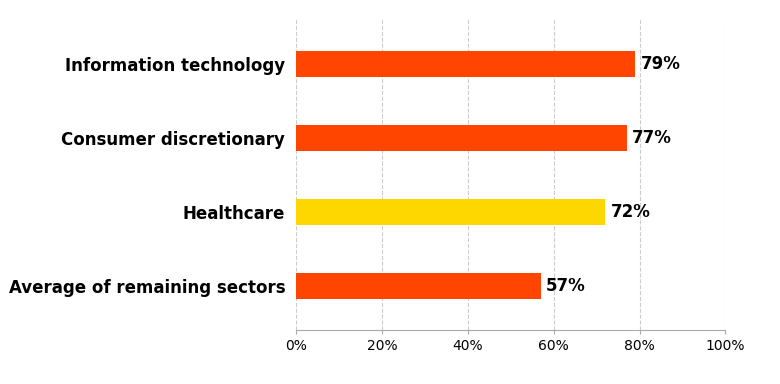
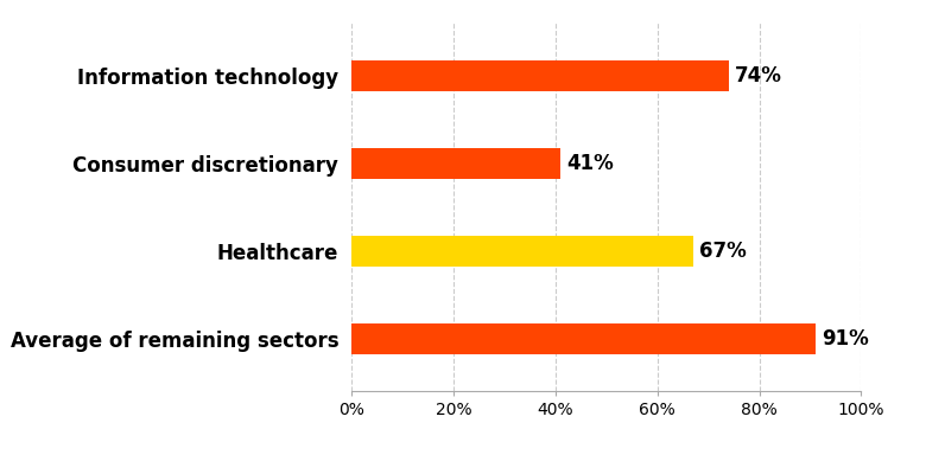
Information technology: 79% -> 74%
Consumer discretionary: 77% -> 41%
Healthcare: 72% -> 67%
Average of remaining sectors: 57% -> 91%
